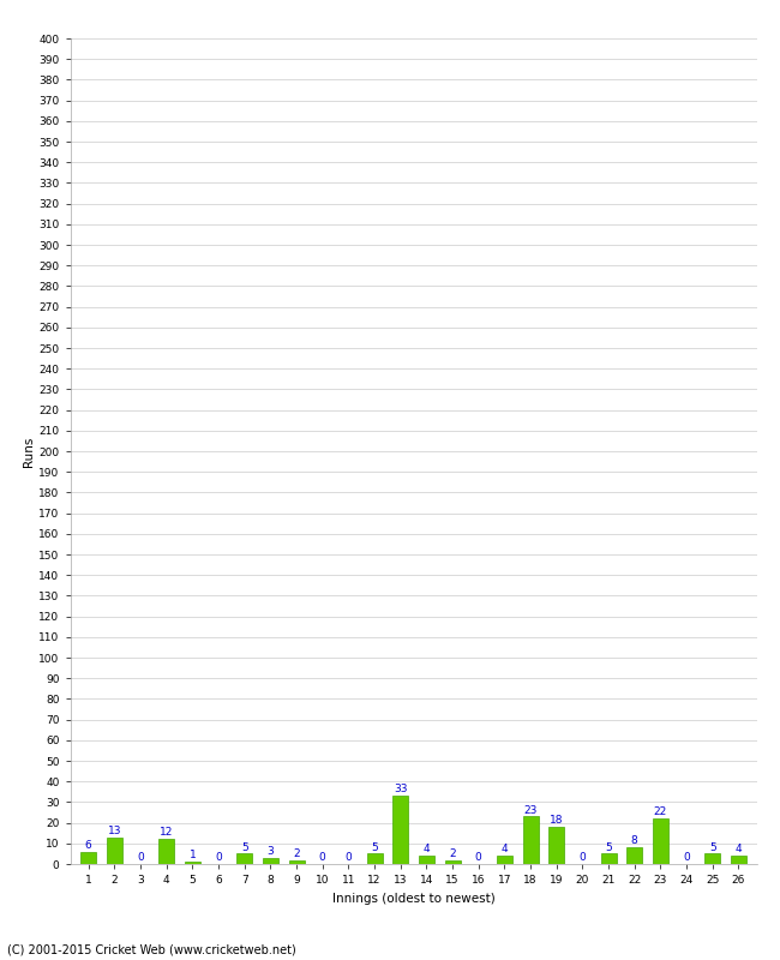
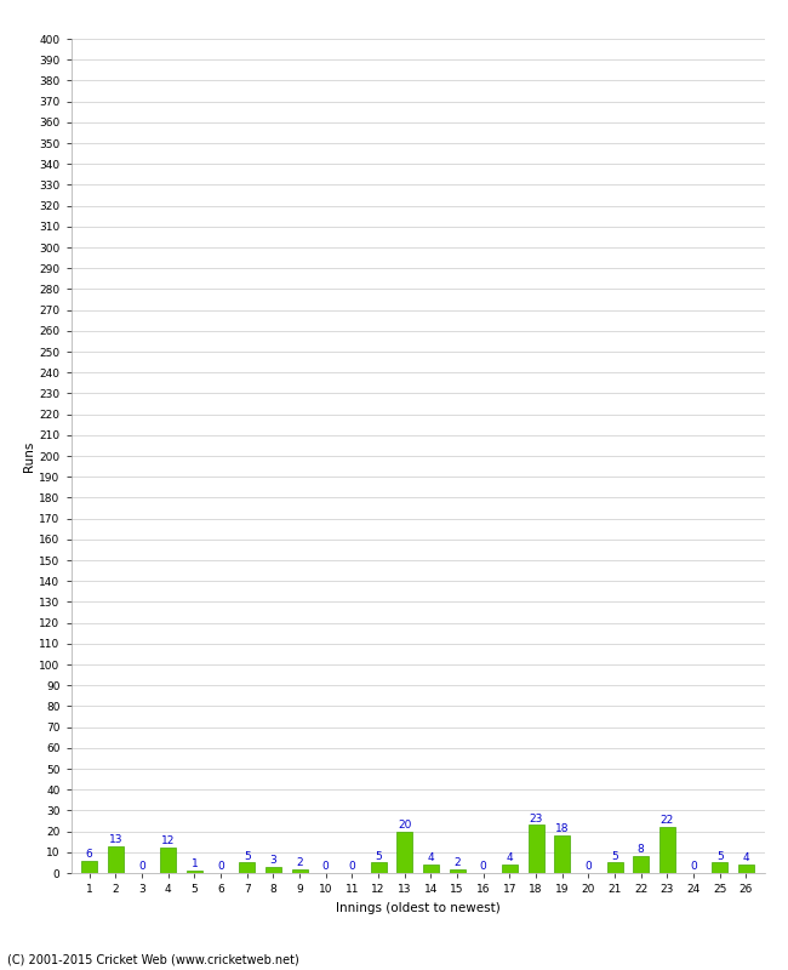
13: 33 -> 20
